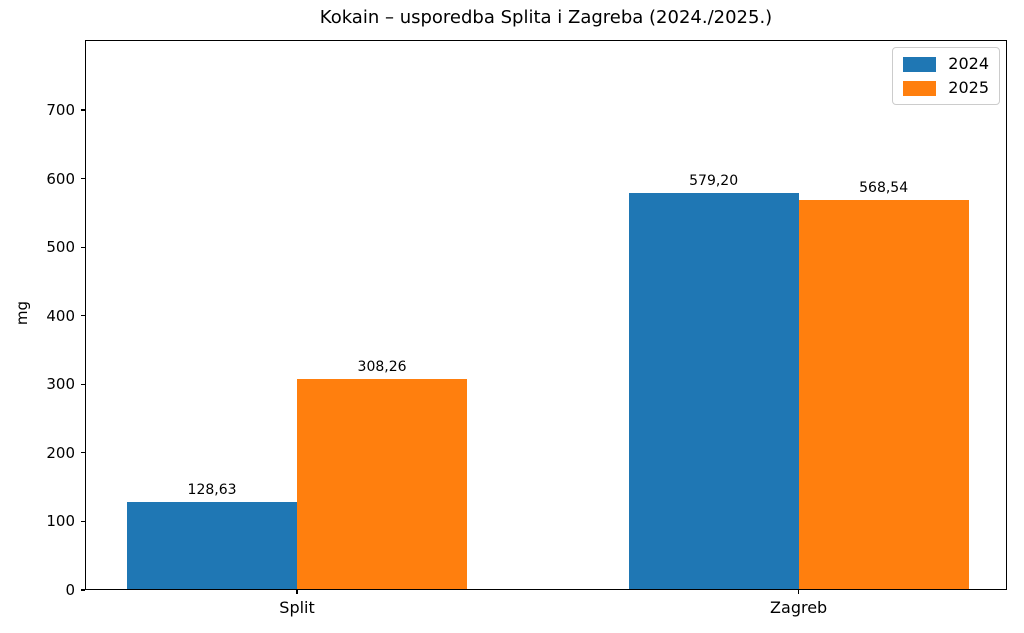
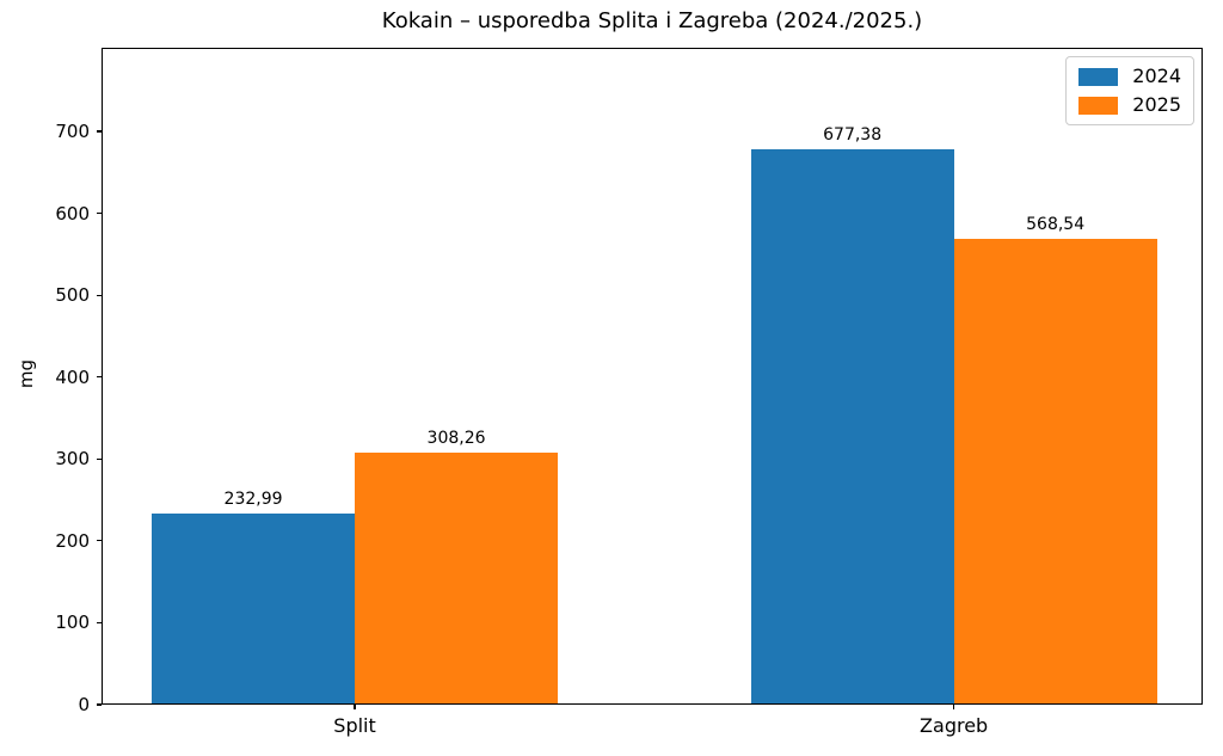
2024/Split: 128,63 -> 232,99
2024/Zagreb: 579,20 -> 677,38
